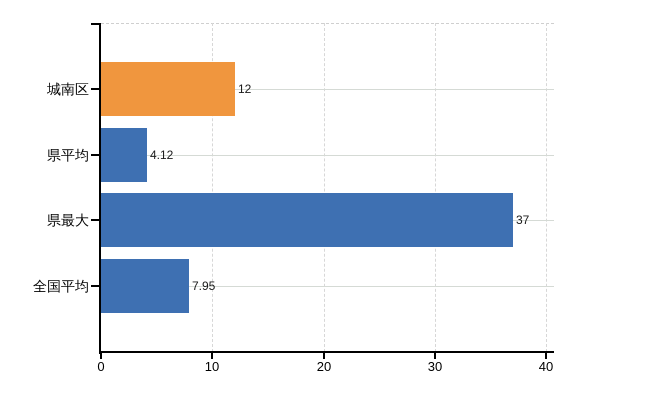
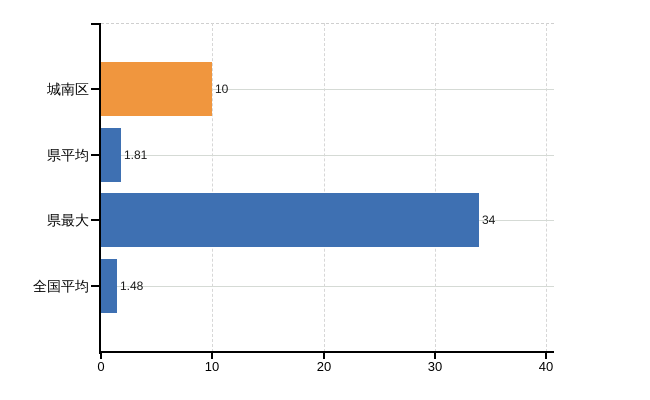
城南区: 12 -> 10
県平均: 4.12 -> 1.81
県最大: 37 -> 34
全国平均: 7.95 -> 1.48
